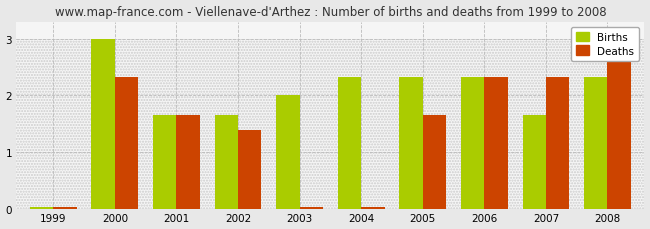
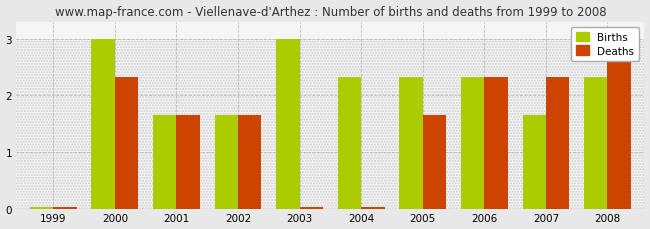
Deaths/2002: 1.40 -> 1.65
Births/2003: 2.00 -> 3.00
